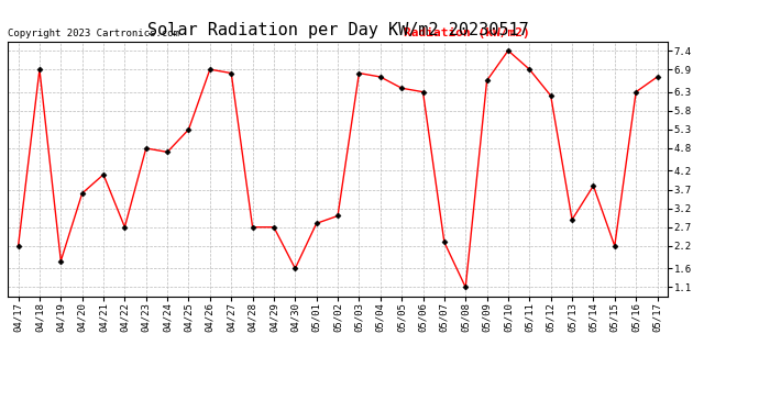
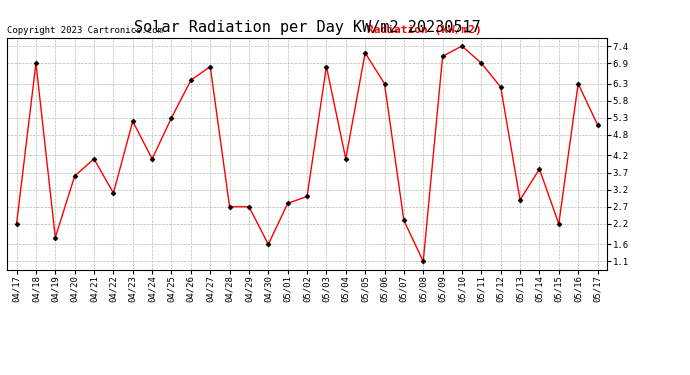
04/22: 2.7 -> 3.1
04/23: 4.8 -> 5.2
04/24: 4.7 -> 4.1
04/26: 6.9 -> 6.4
05/04: 6.7 -> 4.1
05/05: 6.4 -> 7.2
05/09: 6.6 -> 7.1
05/17: 6.7 -> 5.1
